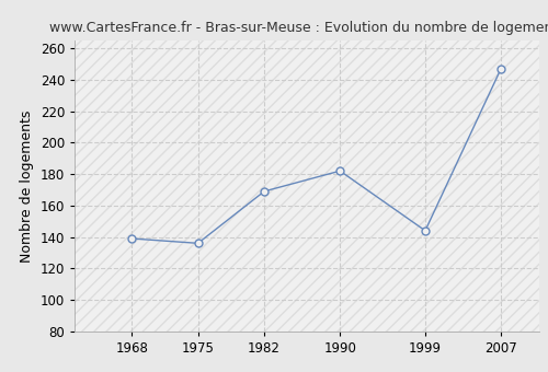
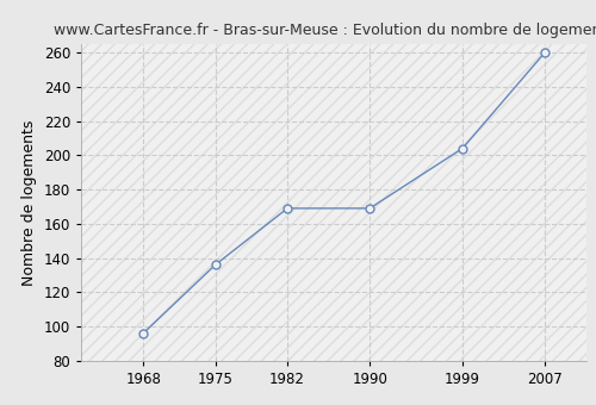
1968: 139 -> 96
1990: 182 -> 169
1999: 144 -> 204
2007: 247 -> 260
